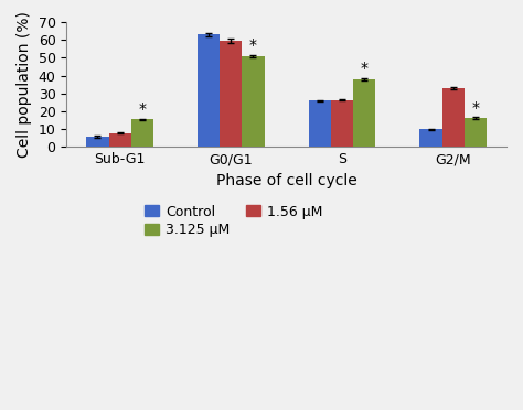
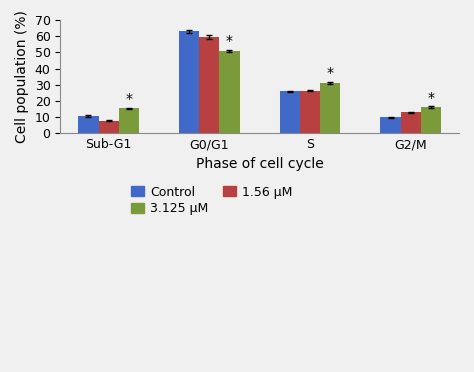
Control/Sub-G1: 6 -> 10
3.125 μM/S: 38 -> 31
1.56 μM/G2/M: 33 -> 13
